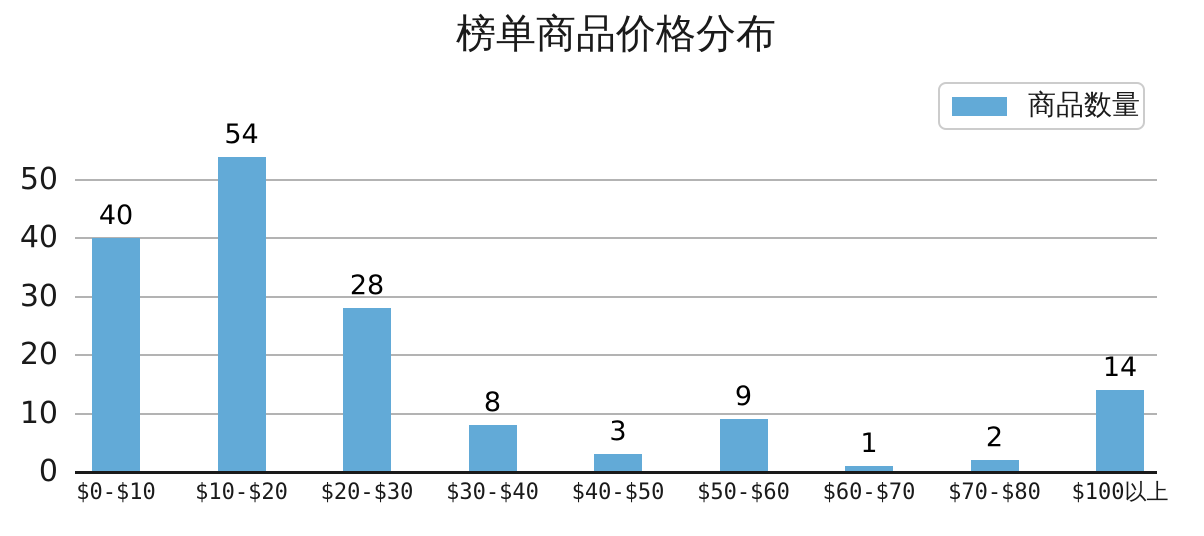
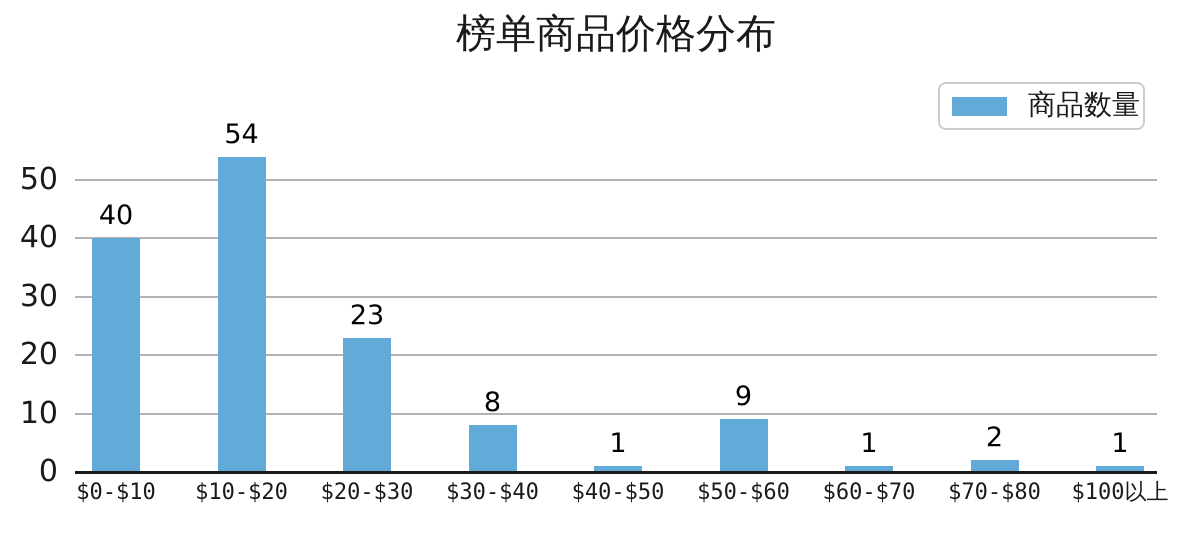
$20-$30: 28 -> 23
$40-$50: 3 -> 1
$100以上: 14 -> 1
